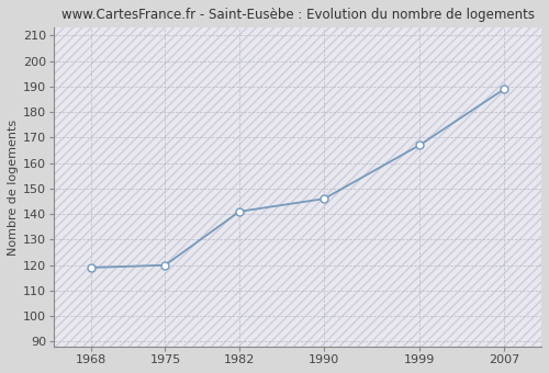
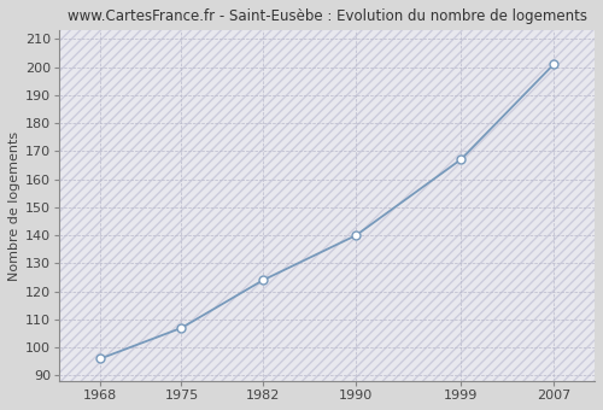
1968: 119 -> 96
1975: 120 -> 107
1982: 141 -> 124
1990: 146 -> 140
2007: 189 -> 201
